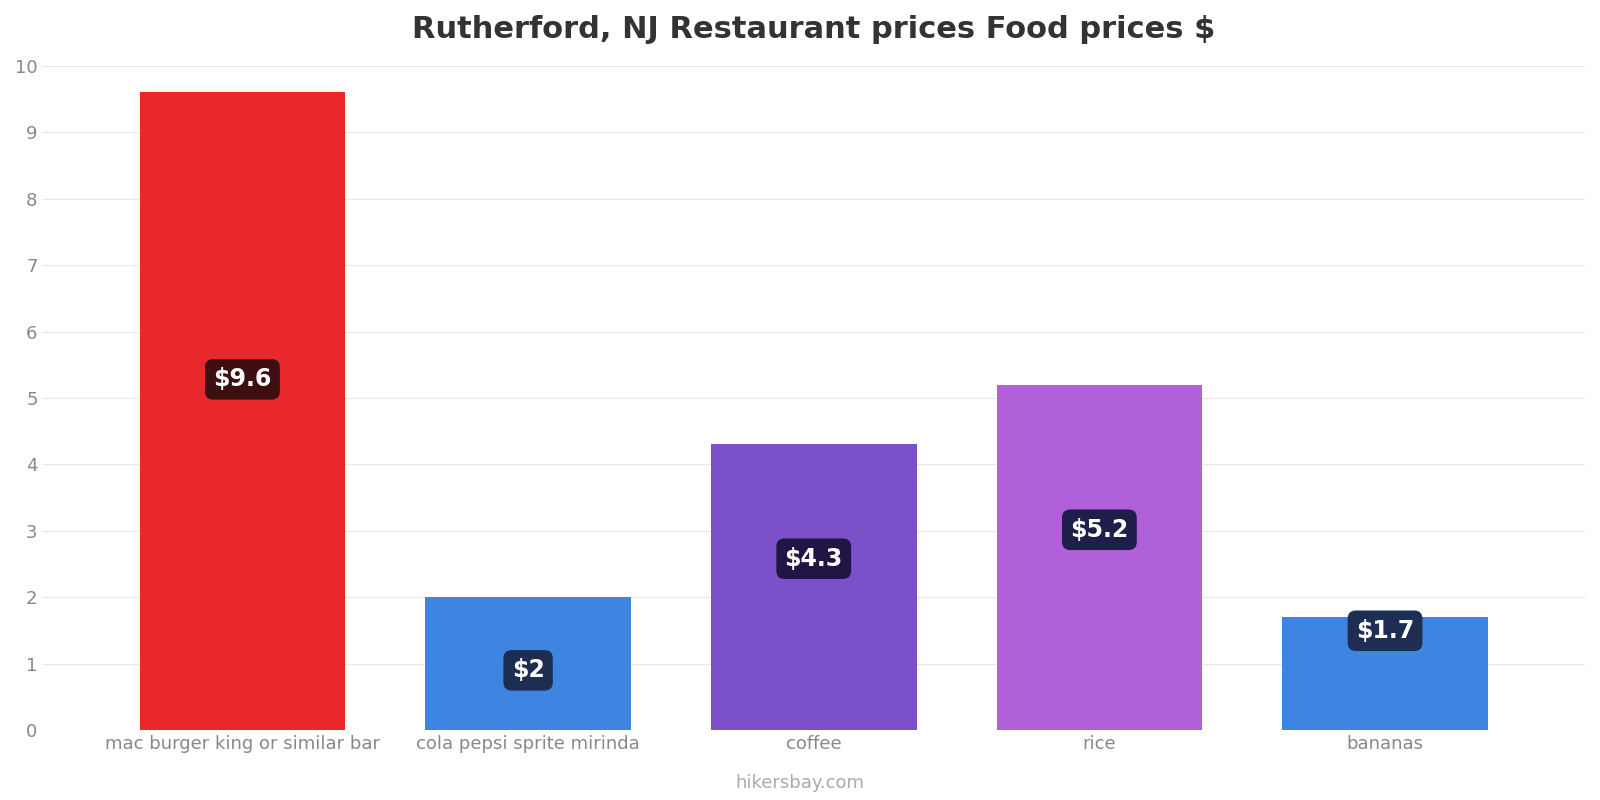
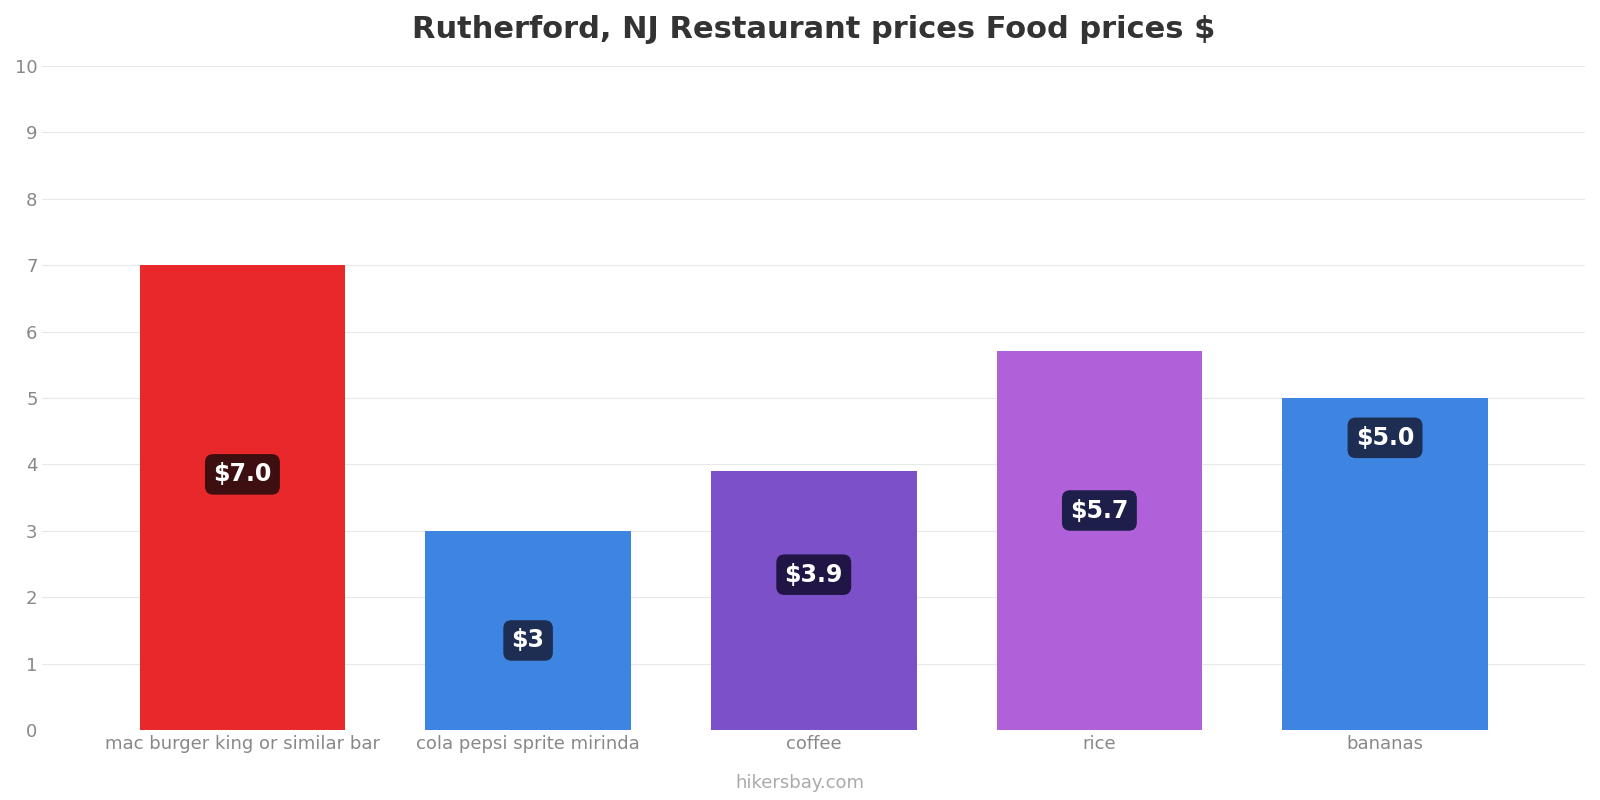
mac burger king or similar bar: $9.6 -> $7.0
cola pepsi sprite mirinda: $2 -> $3
coffee: $4.3 -> $3.9
rice: $5.2 -> $5.7
bananas: $1.7 -> $5.0
